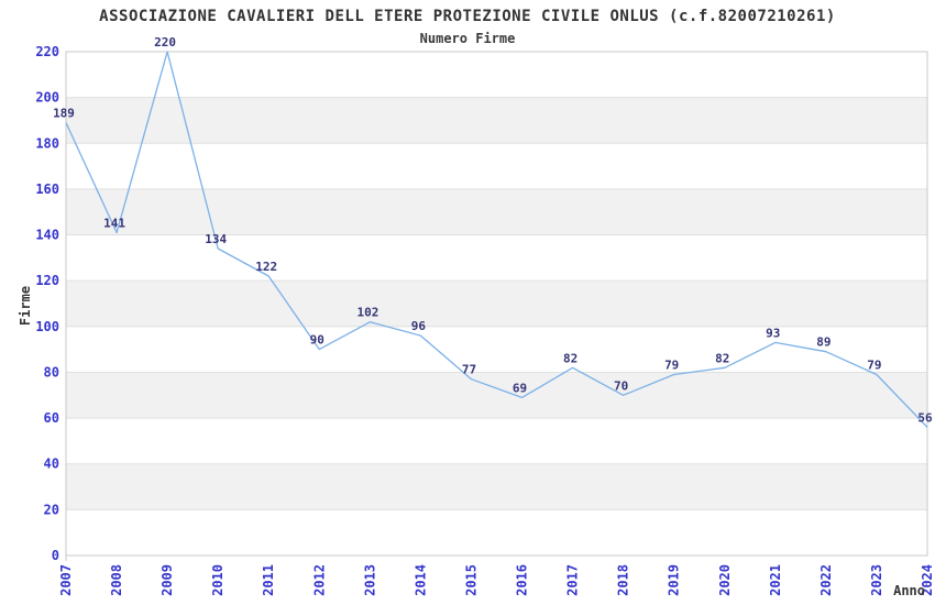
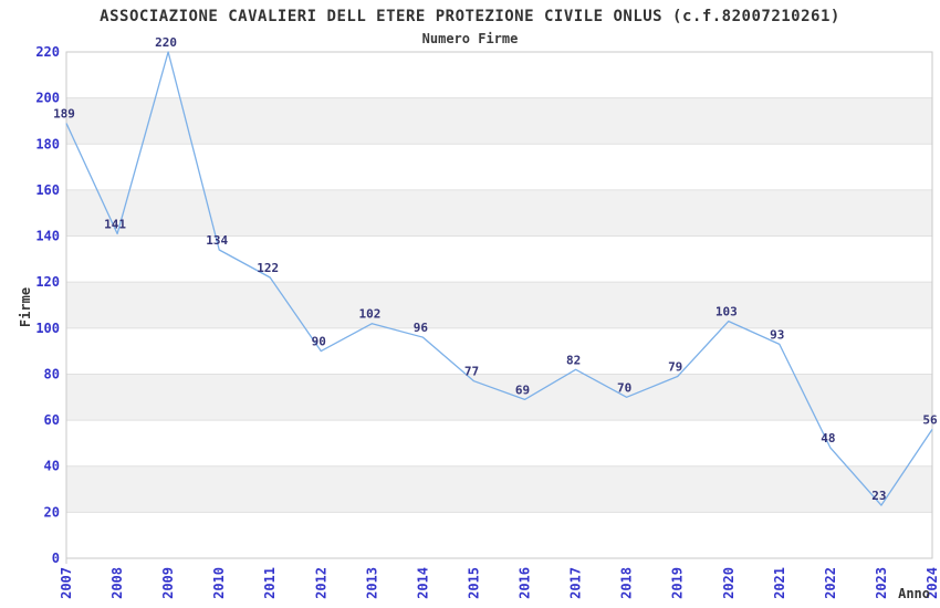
2020: 82 -> 103
2022: 89 -> 48
2023: 79 -> 23
